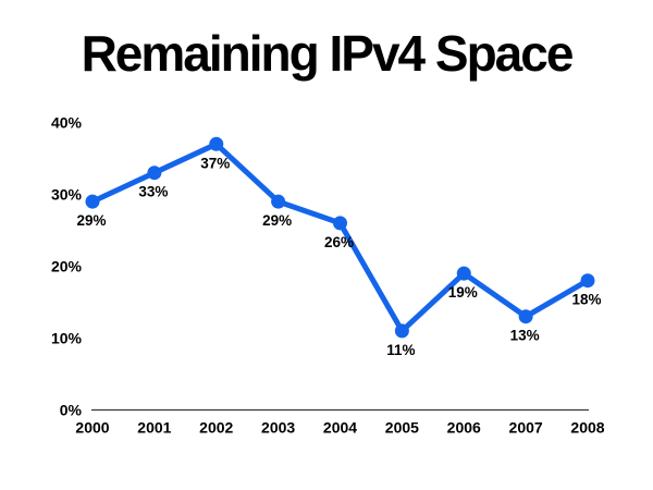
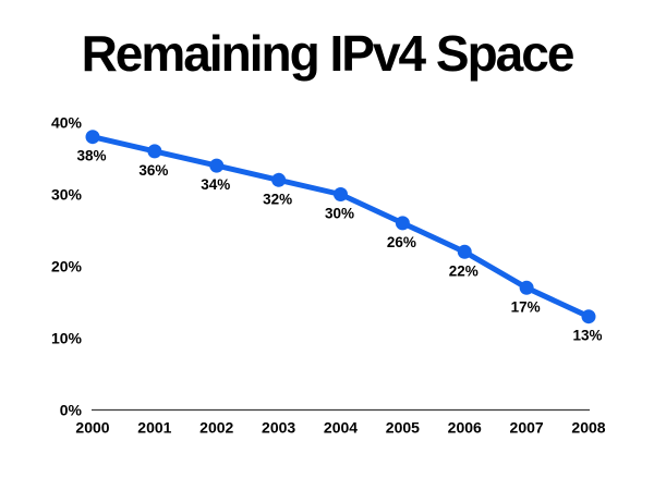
2000: 29% -> 38%
2001: 33% -> 36%
2002: 37% -> 34%
2003: 29% -> 32%
2004: 26% -> 30%
2005: 11% -> 26%
2006: 19% -> 22%
2007: 13% -> 17%
2008: 18% -> 13%
